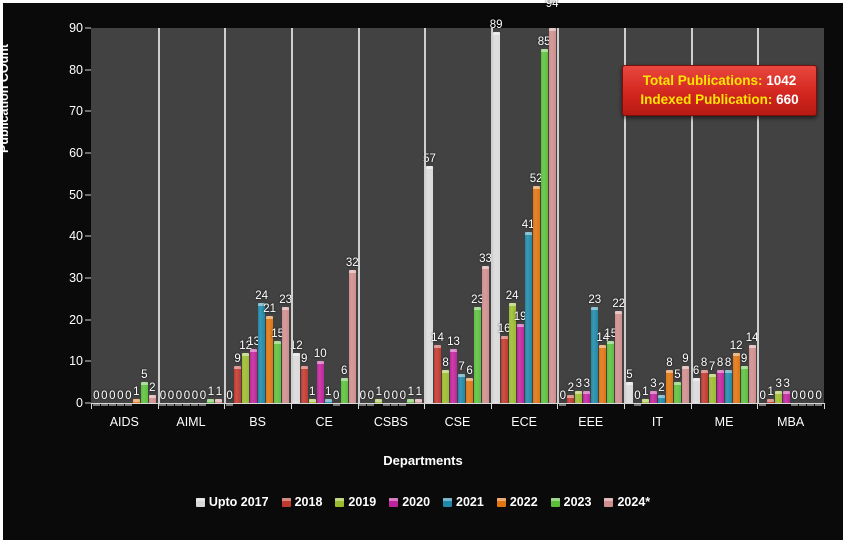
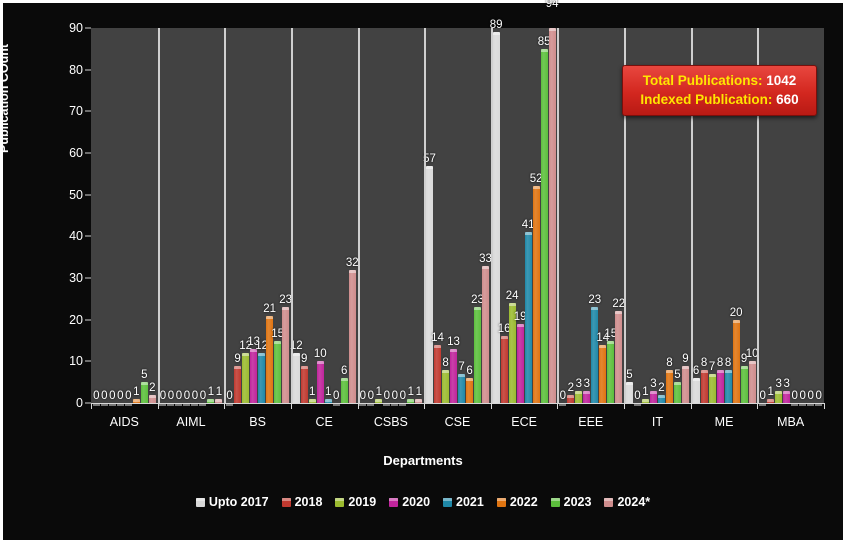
2021/BS: 24 -> 12
2022/ME: 12 -> 20
2024*/ME: 14 -> 10
